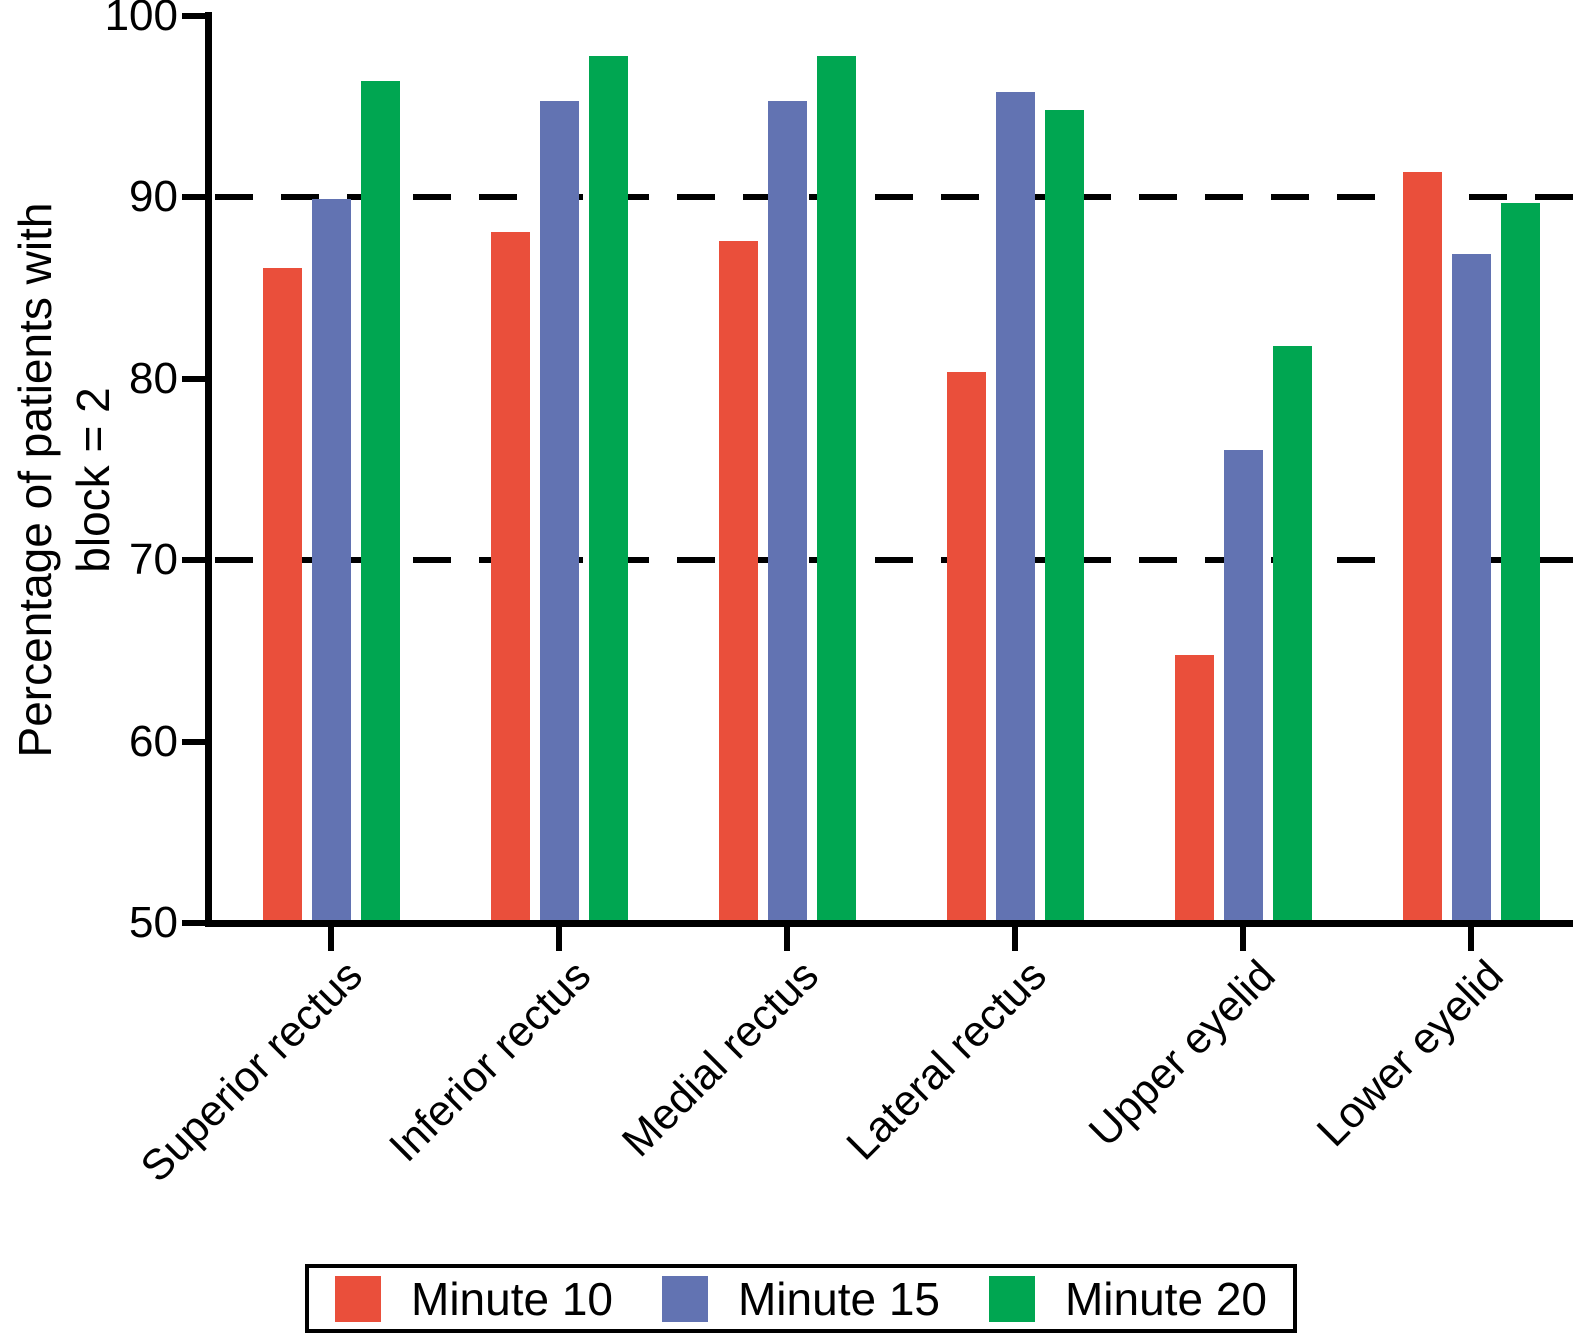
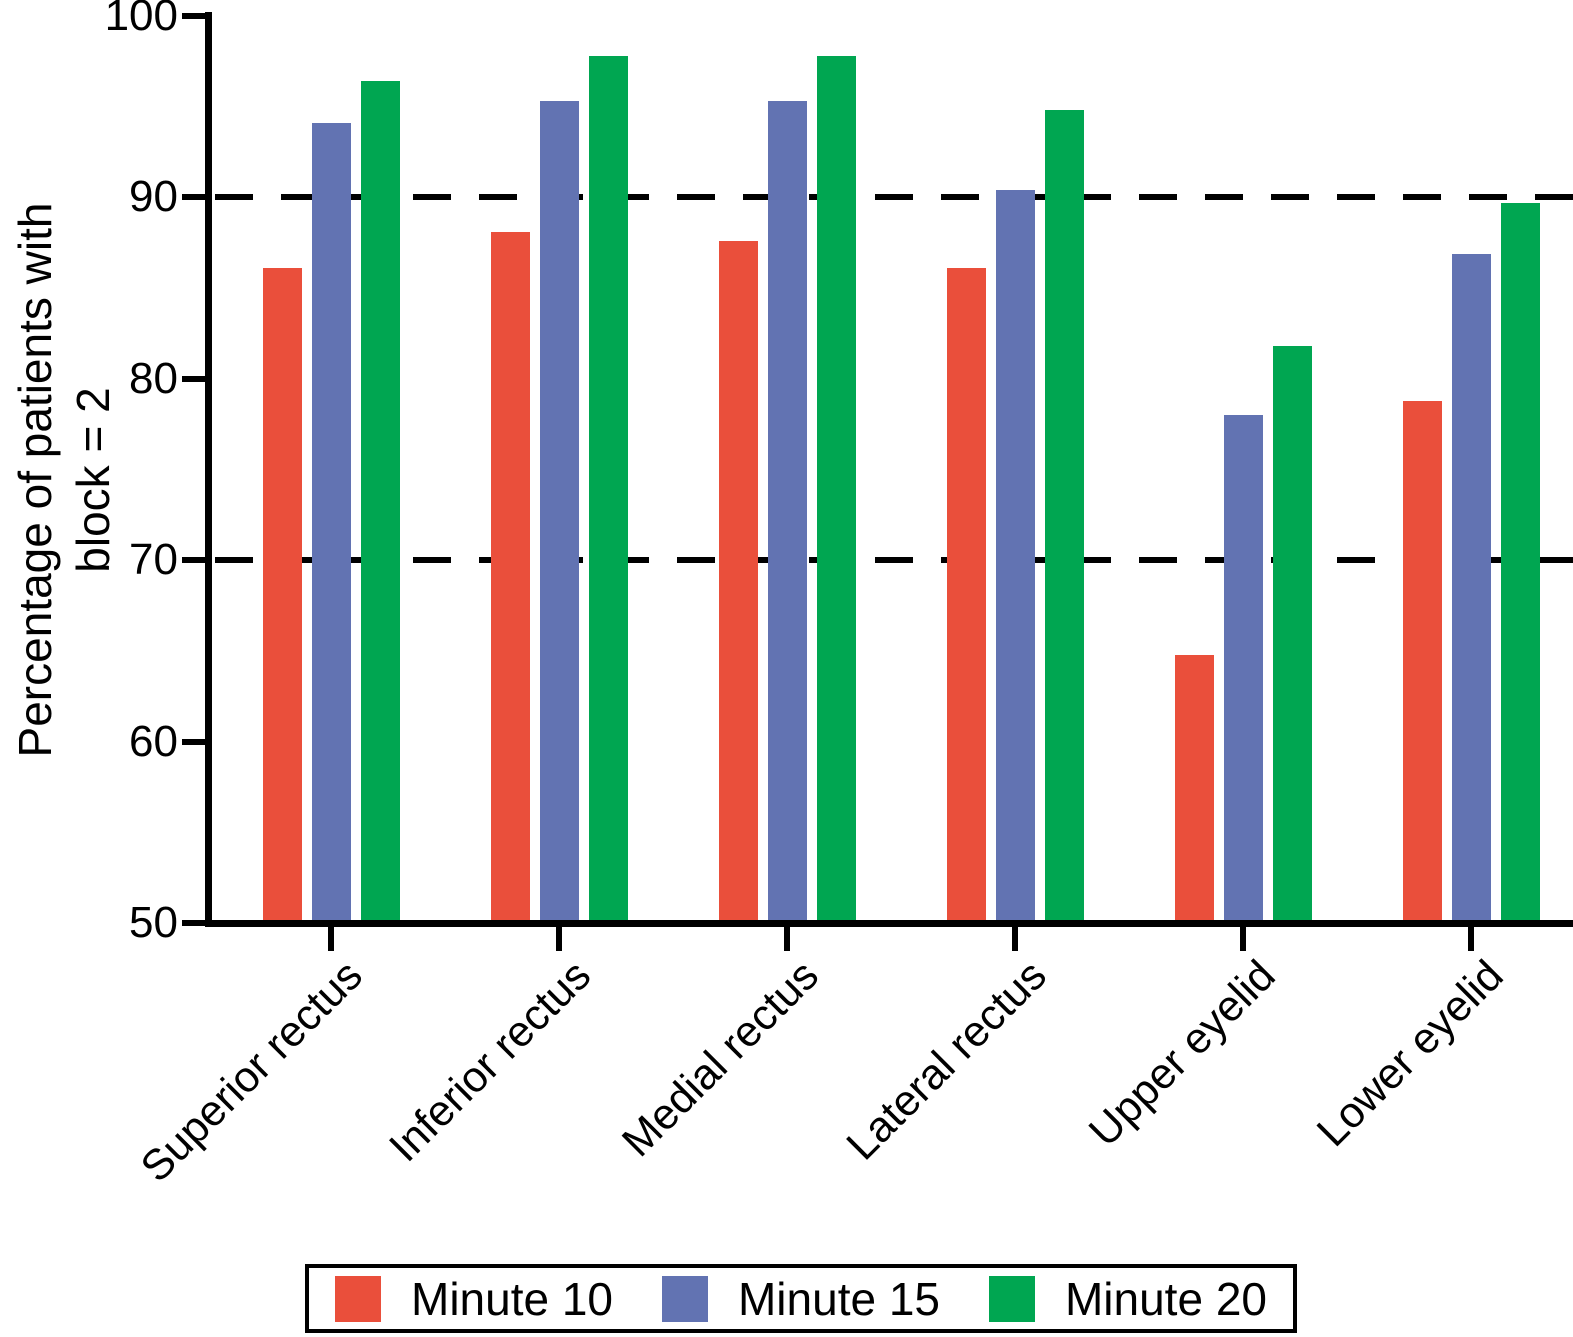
Minute 15/Superior rectus: 89.9 -> 94.1
Minute 10/Lateral rectus: 80.4 -> 86.1
Minute 15/Lateral rectus: 95.8 -> 90.4
Minute 15/Upper eyelid: 76.1 -> 78.0
Minute 10/Lower eyelid: 91.4 -> 78.8
